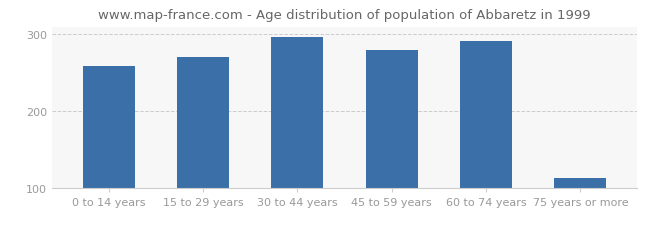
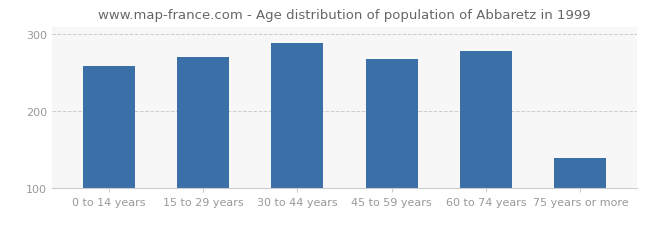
30 to 44 years: 297 -> 288
45 to 59 years: 279 -> 268
60 to 74 years: 291 -> 278
75 years or more: 113 -> 138
